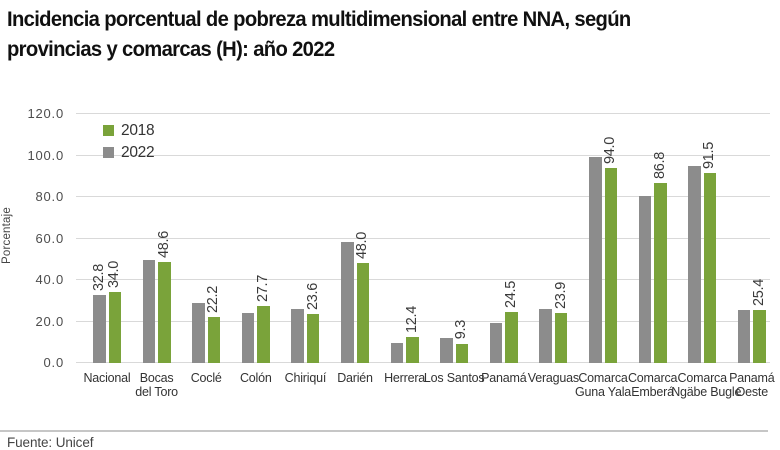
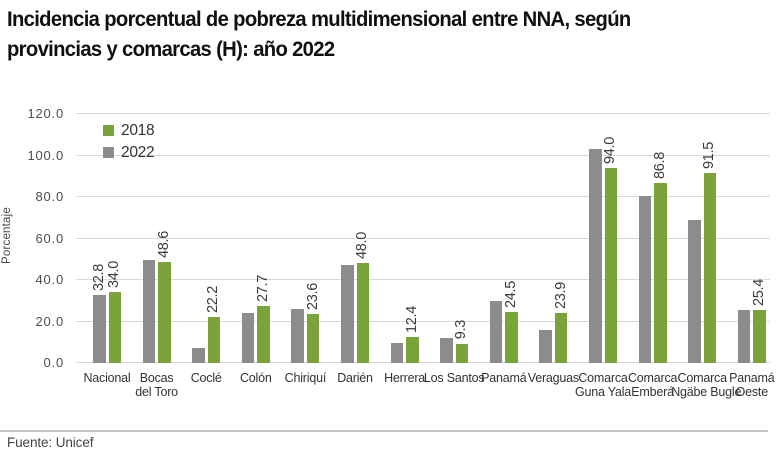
2022/Coclé: 29 -> 7
2022/Darién: 58 -> 47
2022/Panamá: 20 -> 30
2022/Veraguas: 26 -> 16
2022/Comarca Guna Yala: 99 -> 103
2022/Comarca Ngäbe Bugle: 95 -> 69
